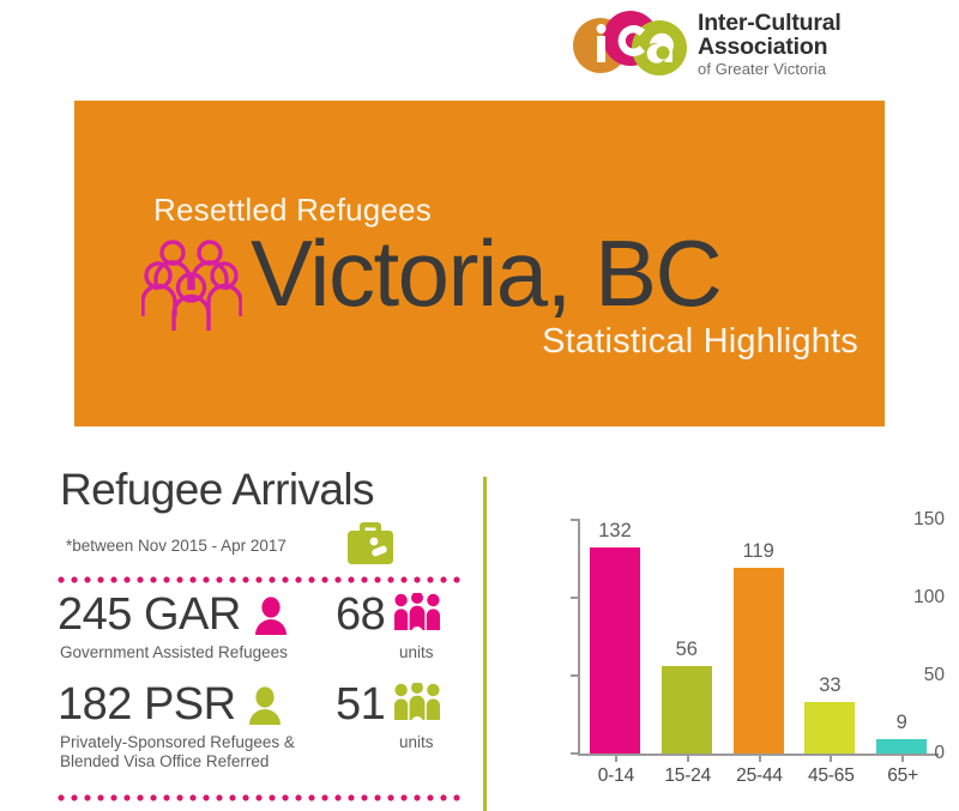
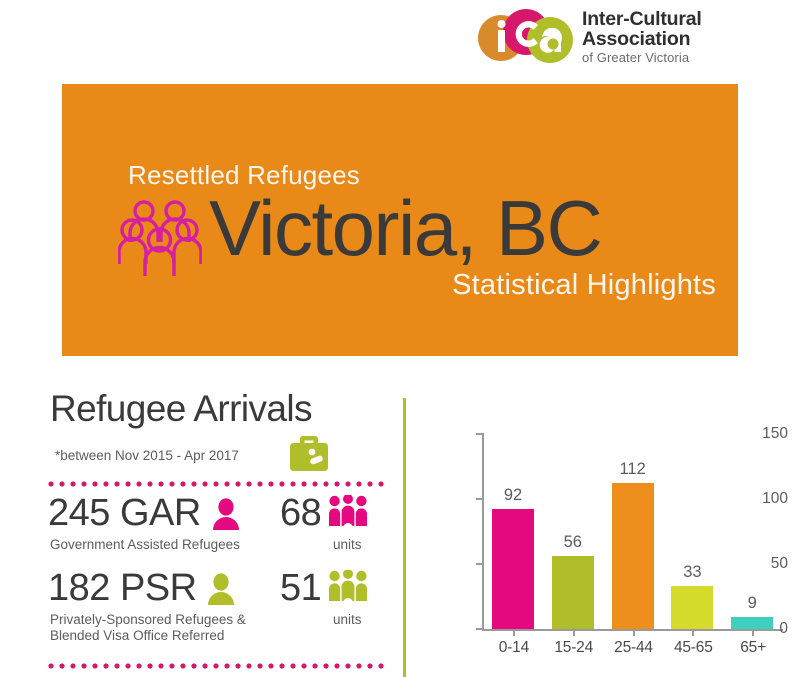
0-14: 132 -> 92
25-44: 119 -> 112
